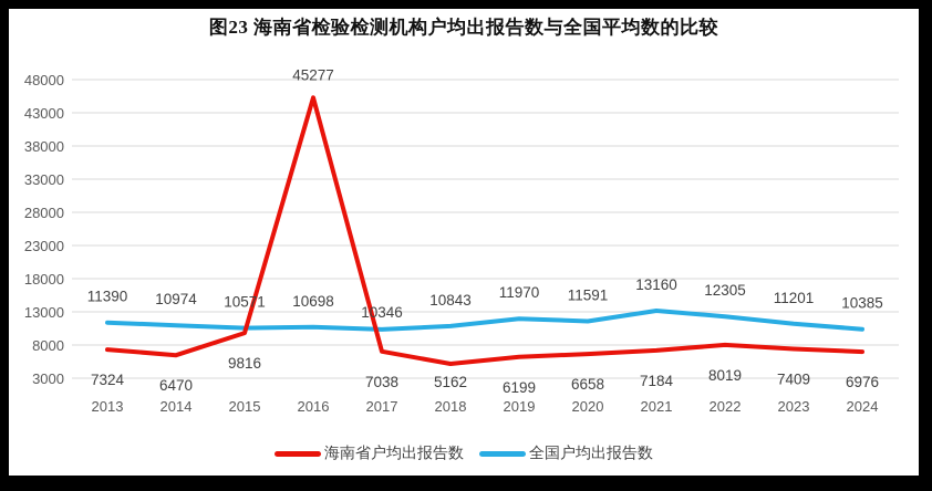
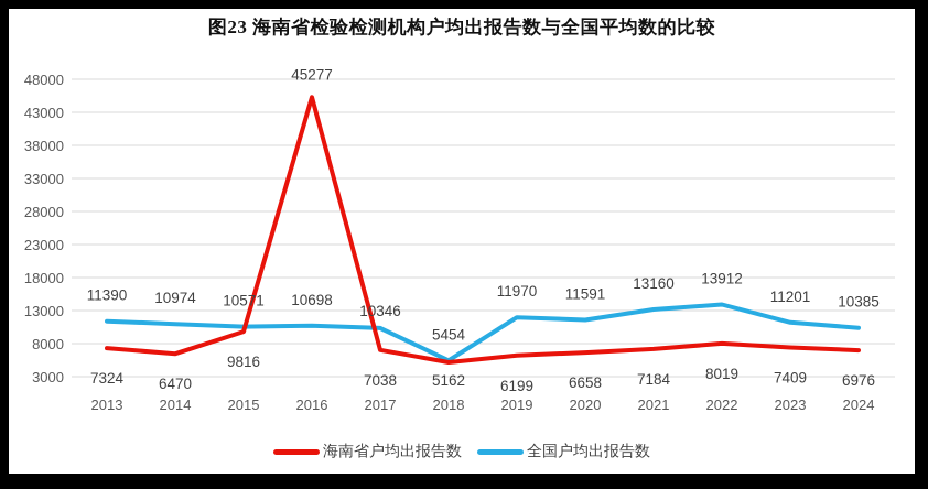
全国户均出报告数/2018: 10843 -> 5454
全国户均出报告数/2022: 12305 -> 13912
